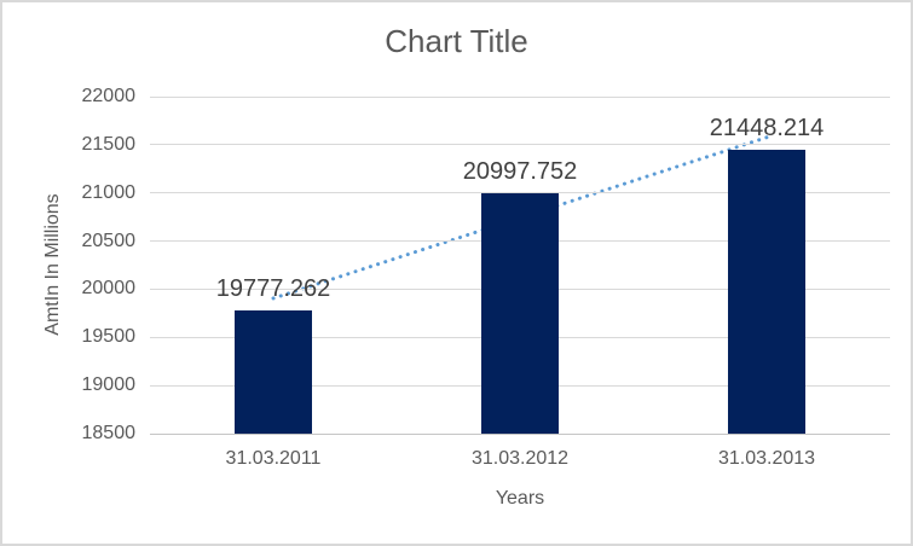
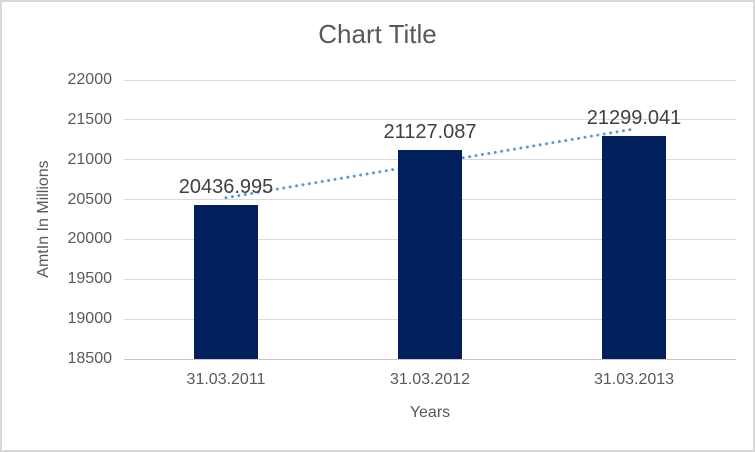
31.03.2011: 19777.262 -> 20436.995
31.03.2012: 20997.752 -> 21127.087
31.03.2013: 21448.214 -> 21299.041
